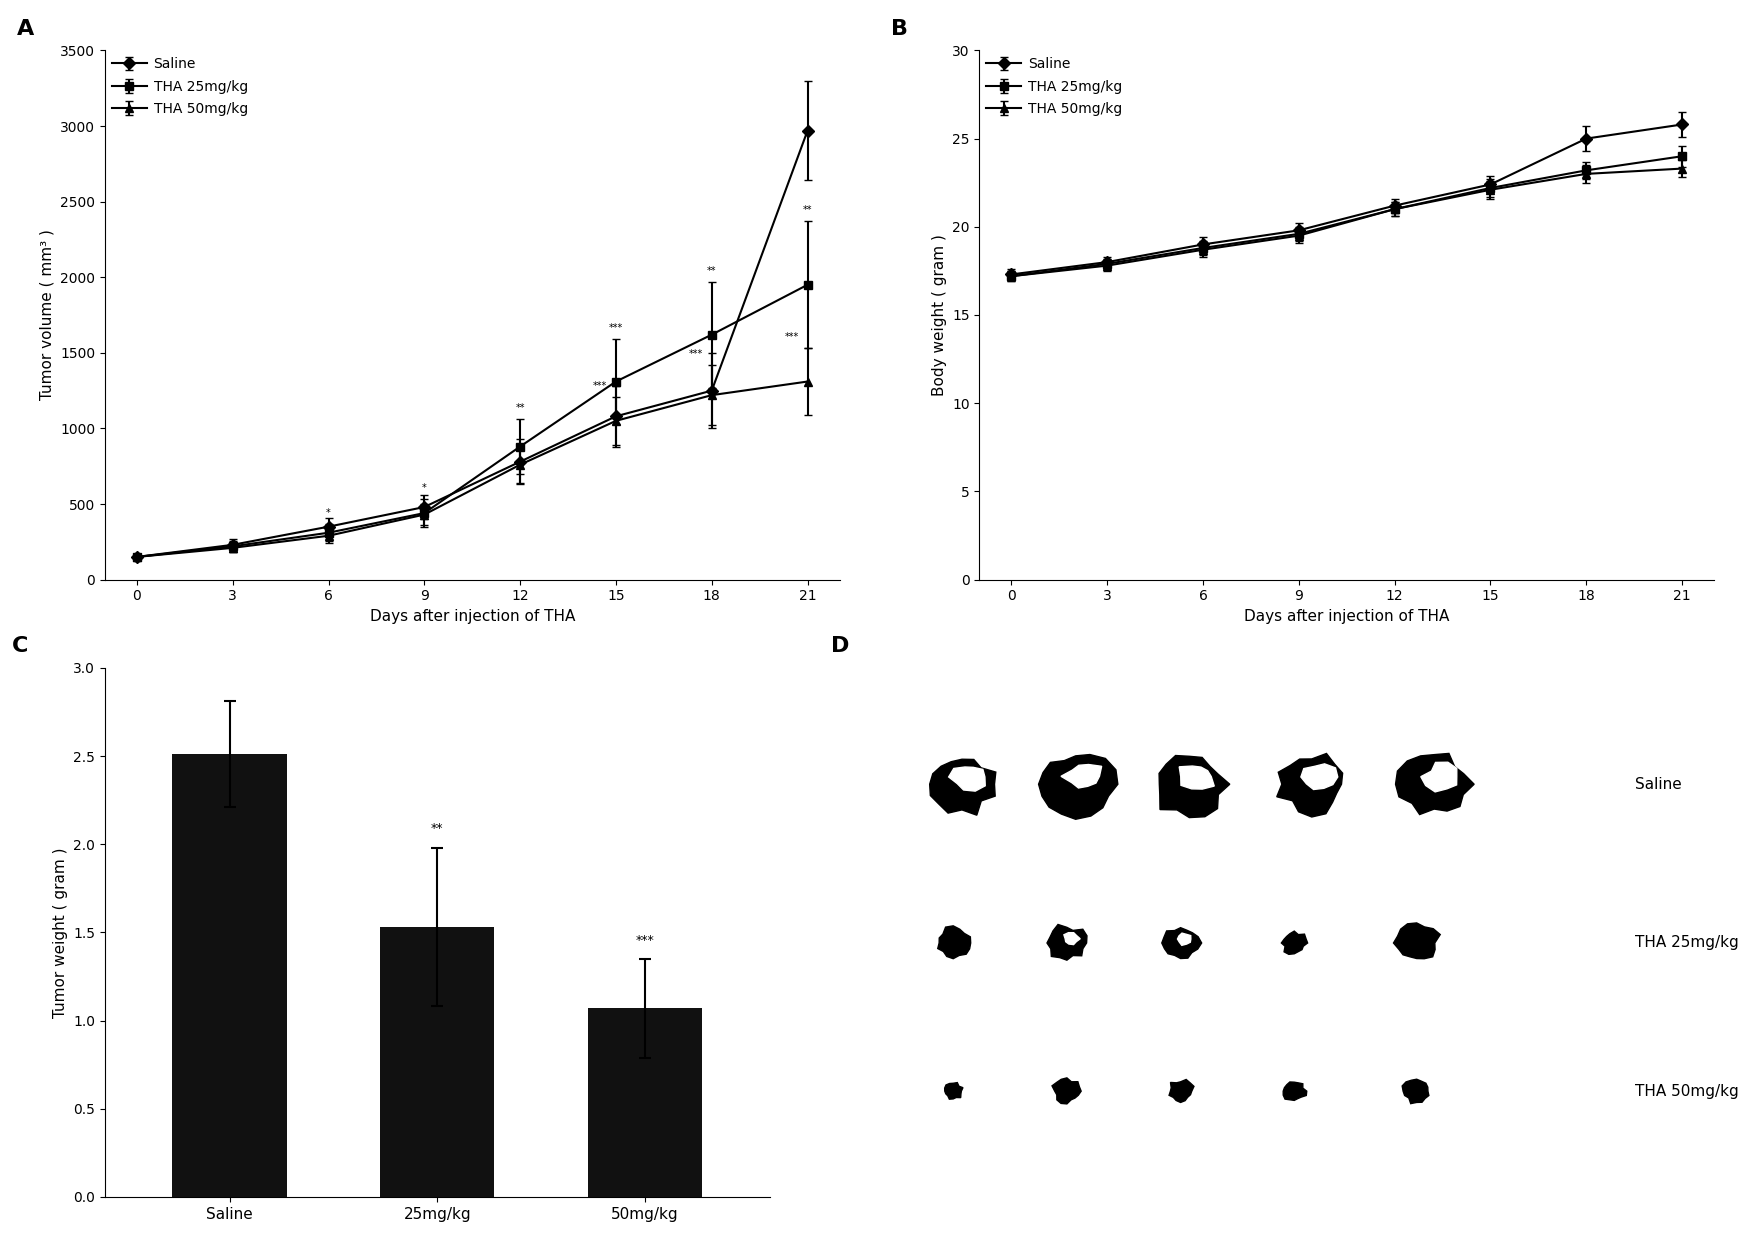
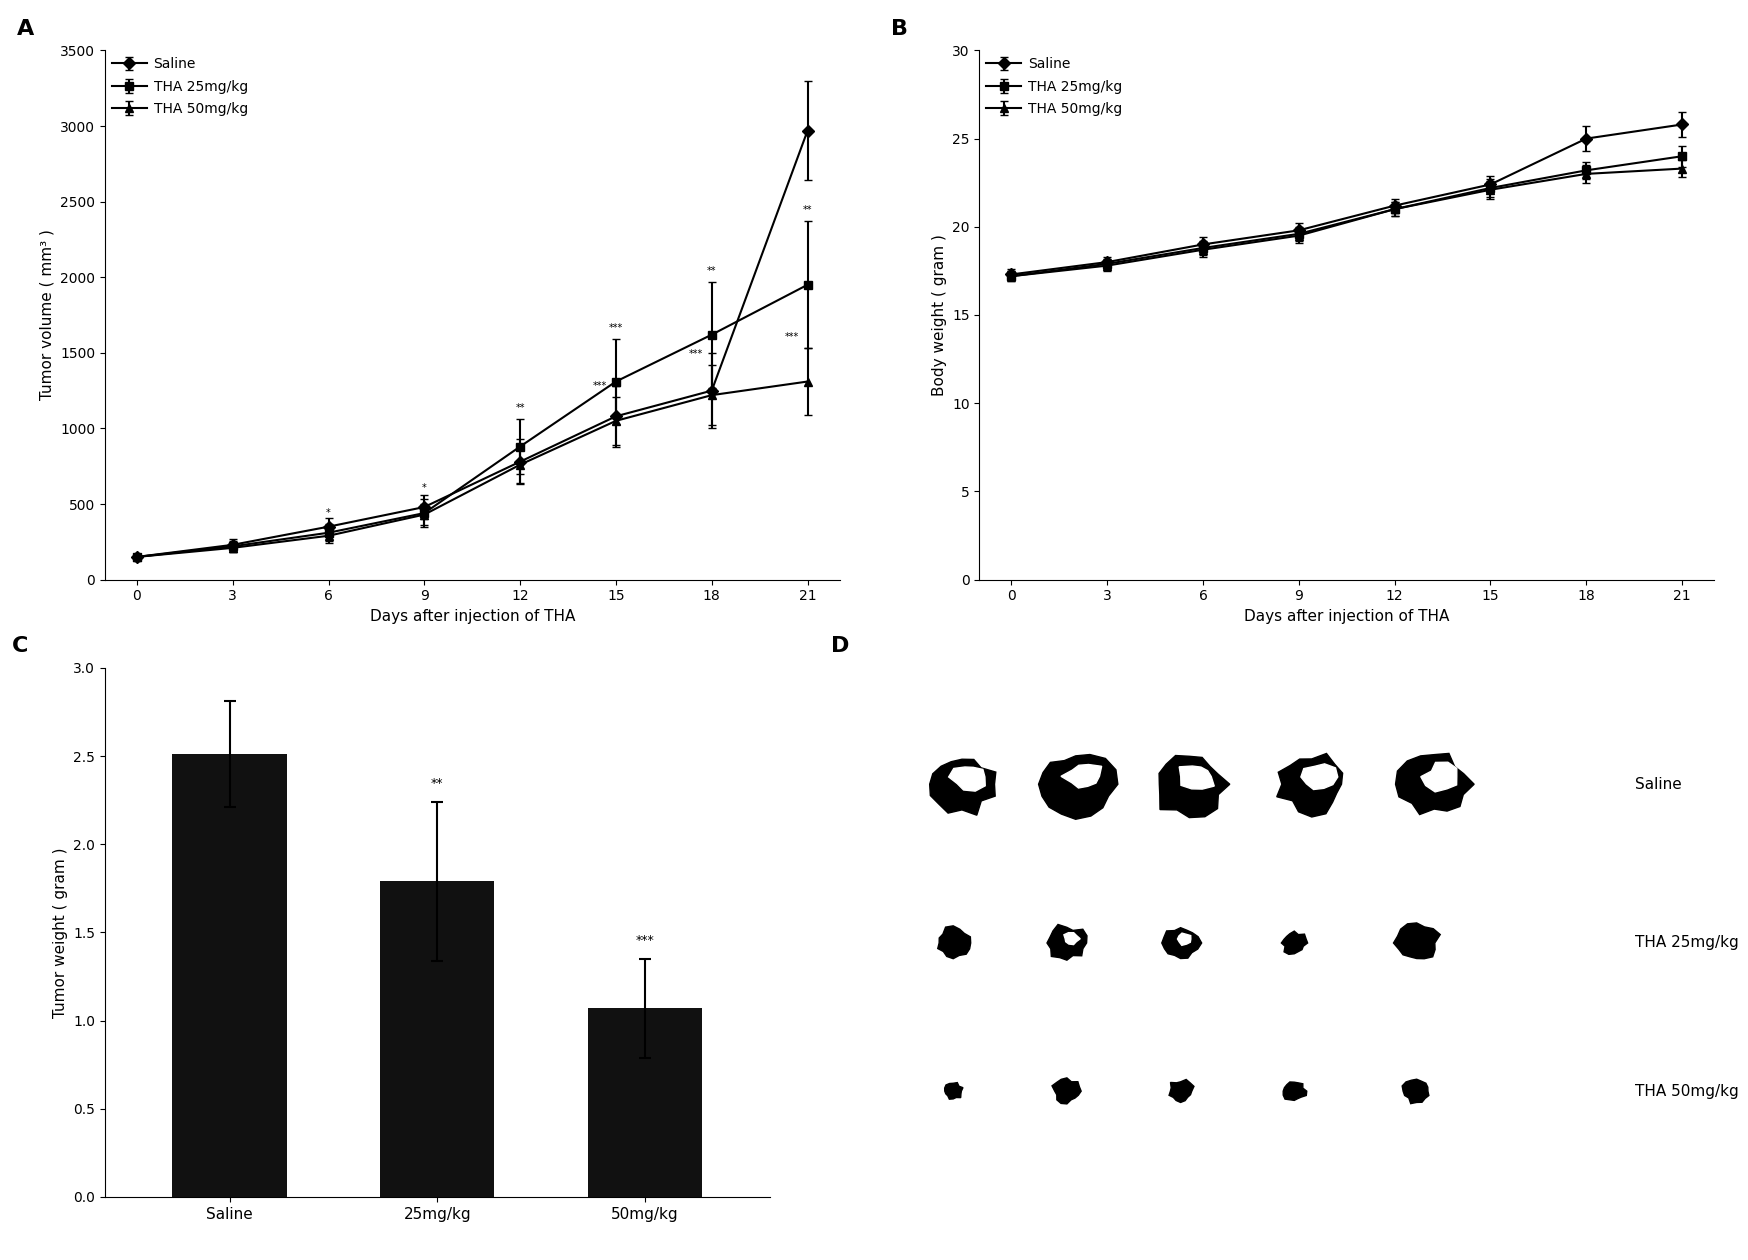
25mg/kg: 1.53 -> 1.79
